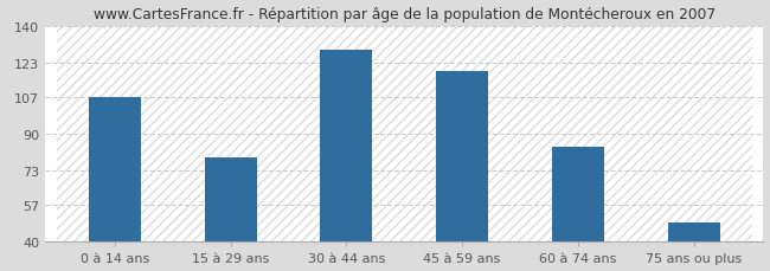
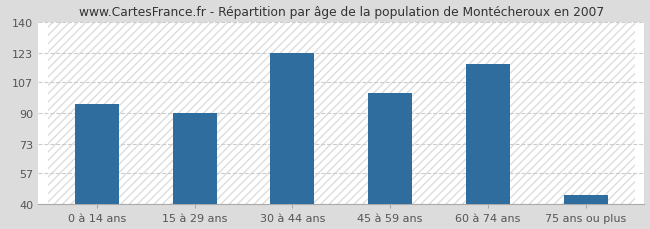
0 à 14 ans: 107 -> 95
15 à 29 ans: 79 -> 90
30 à 44 ans: 129 -> 123
45 à 59 ans: 119 -> 101
60 à 74 ans: 84 -> 117
75 ans ou plus: 49 -> 45
